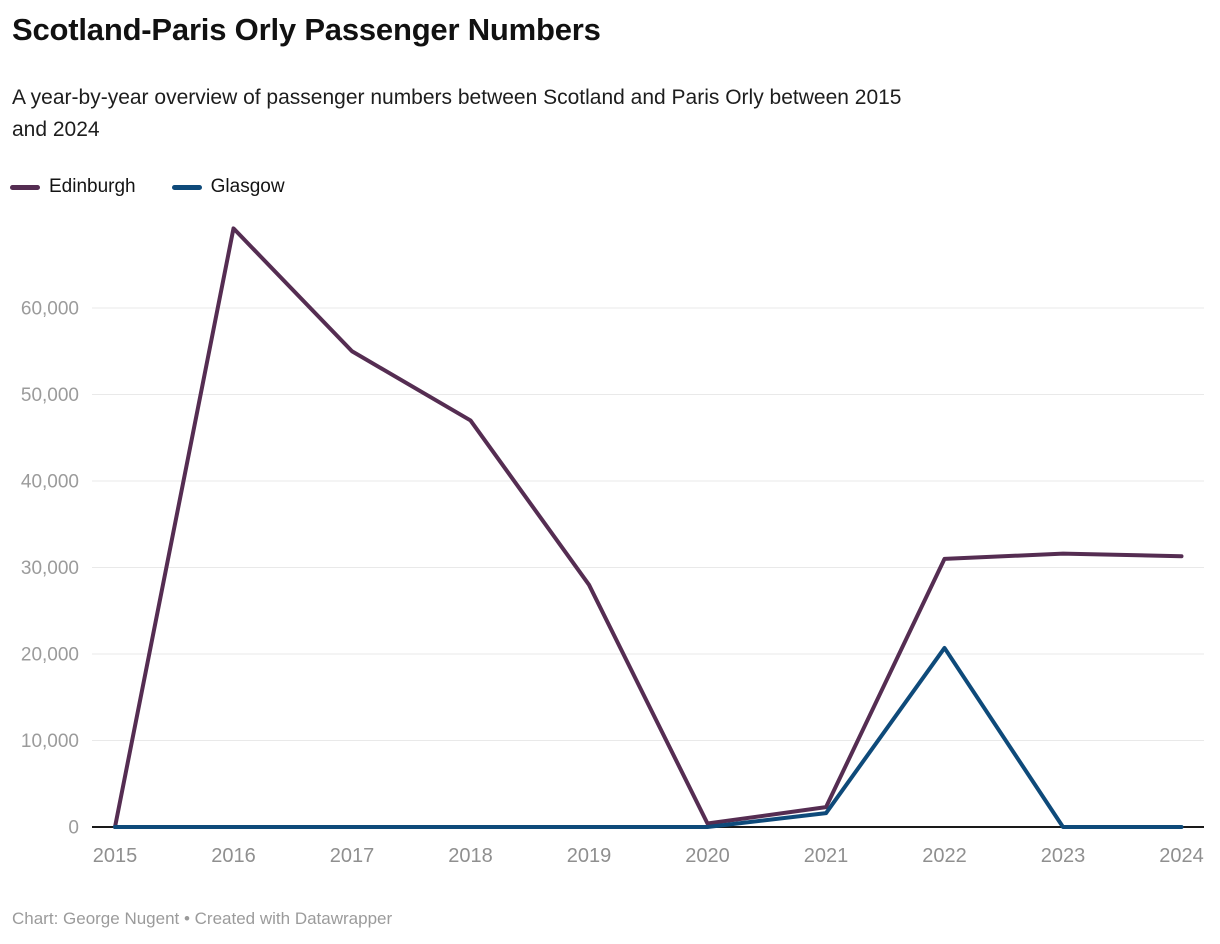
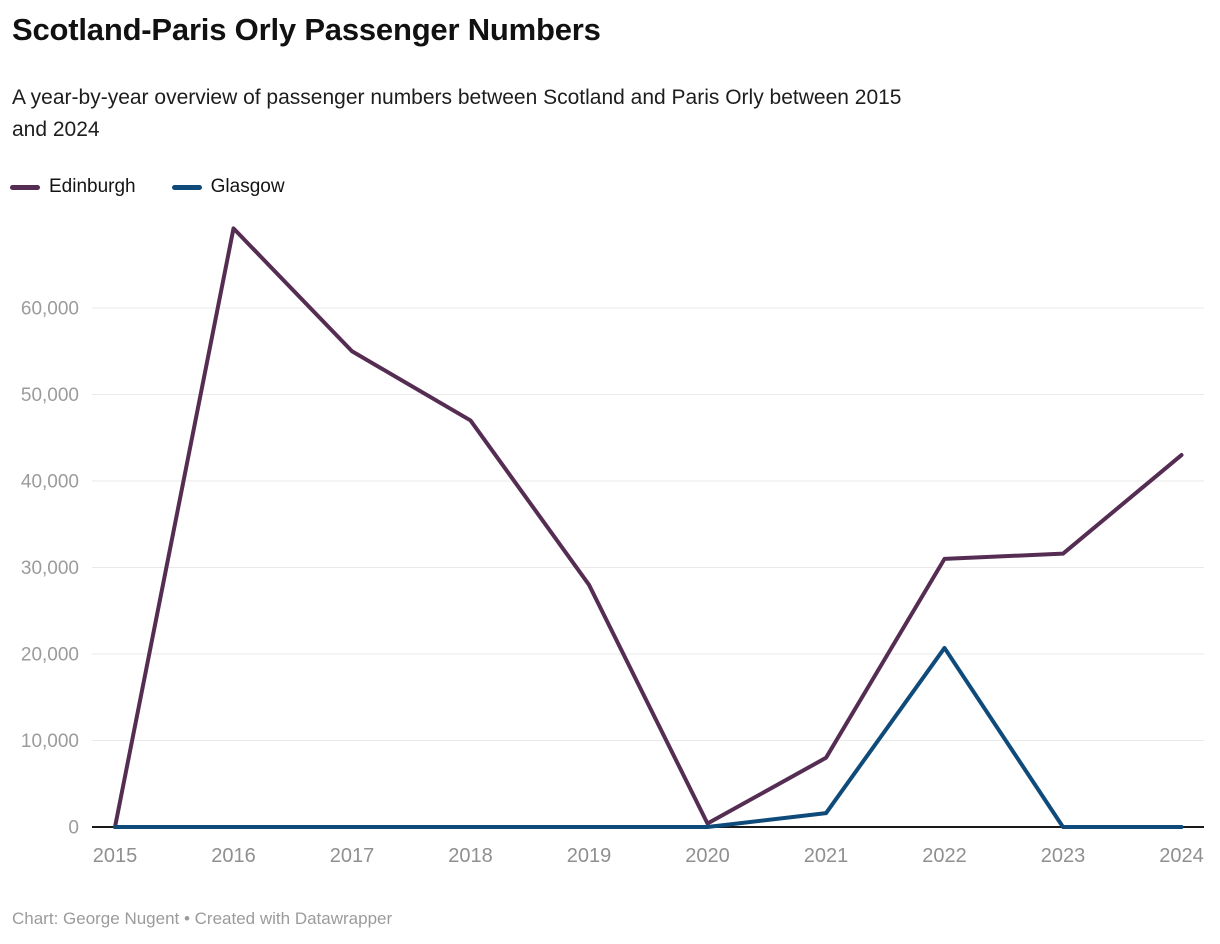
Edinburgh/2021: 2000 -> 8000
Edinburgh/2024: 31000 -> 43000
